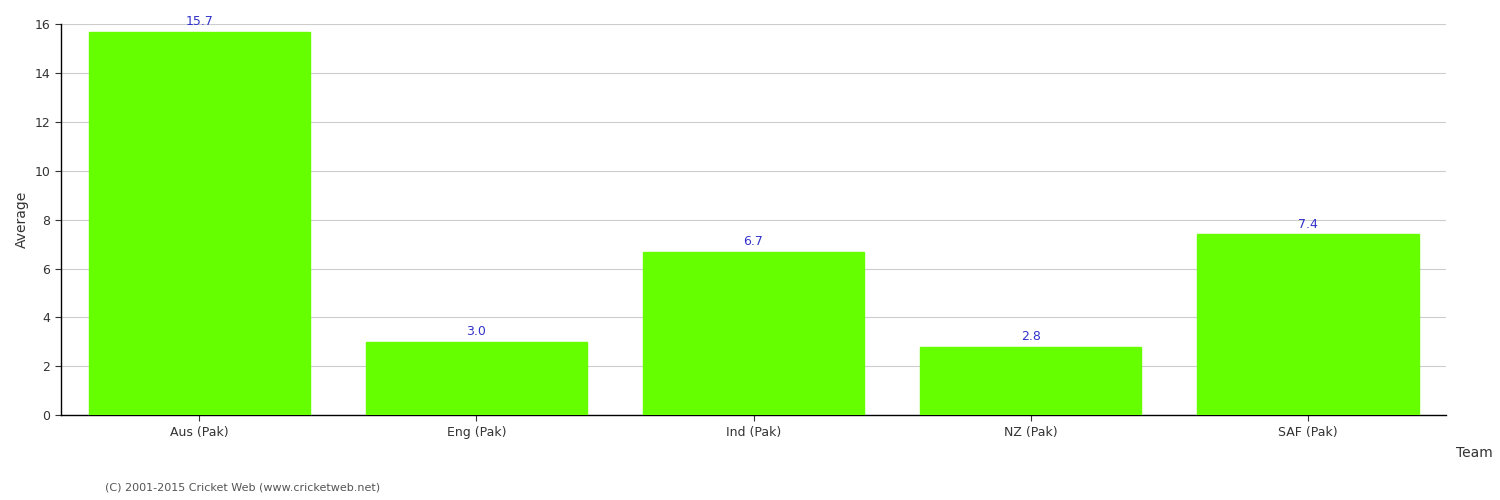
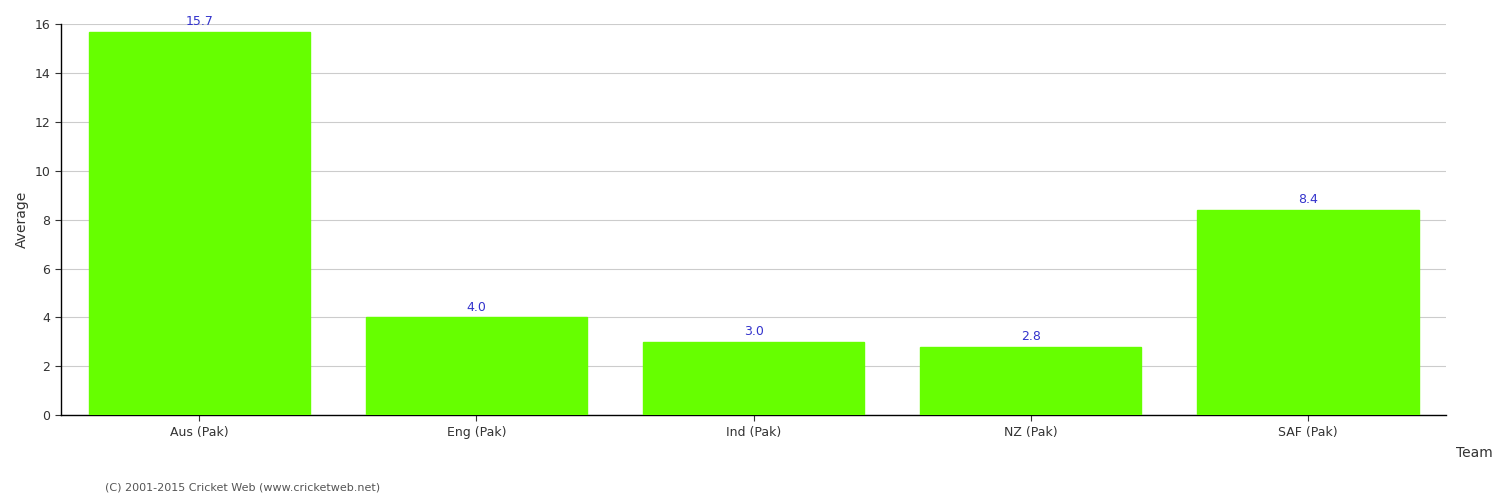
Eng (Pak): 3.0 -> 4.0
Ind (Pak): 6.7 -> 3.0
SAF (Pak): 7.4 -> 8.4
